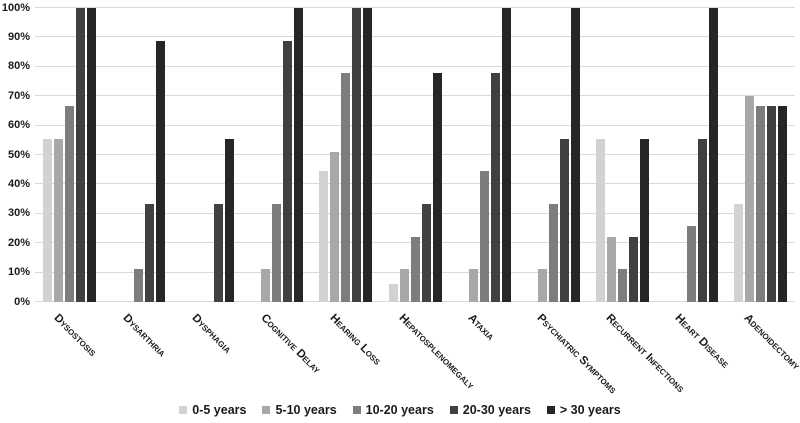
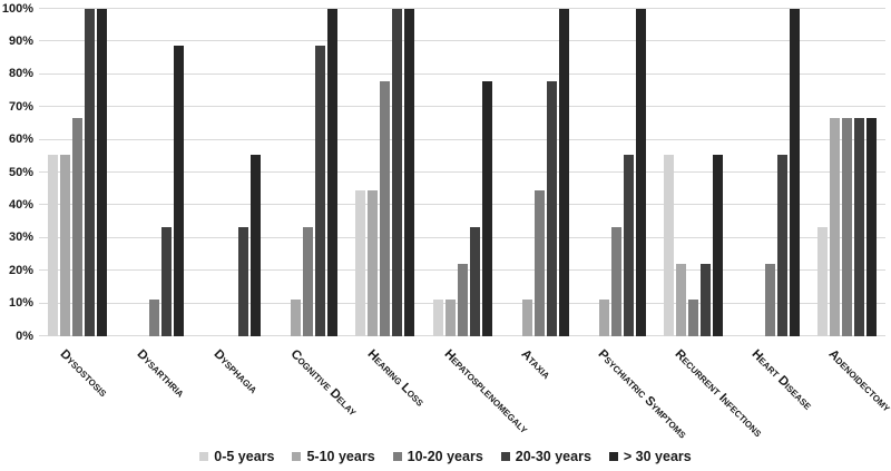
5-10 years/Hearing Loss: 51% -> 44%
0-5 years/Hepatosplenomegaly: 6% -> 11%
10-20 years/Heart Disease: 26% -> 22%
5-10 years/Adenoidectomy: 70% -> 67%
